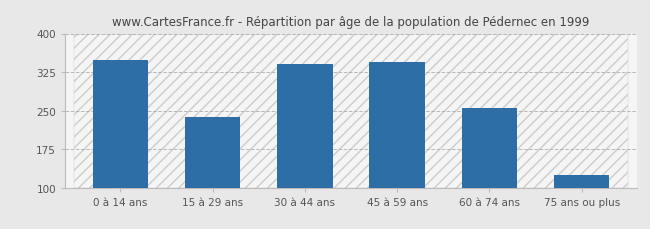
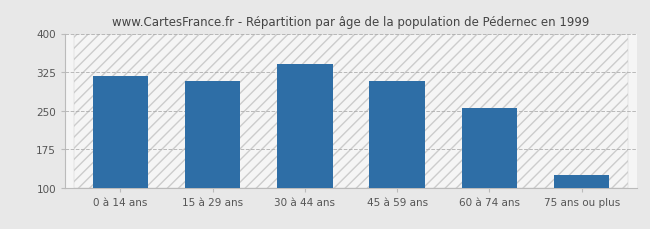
0 à 14 ans: 348 -> 318
15 à 29 ans: 238 -> 308
45 à 59 ans: 344 -> 308
